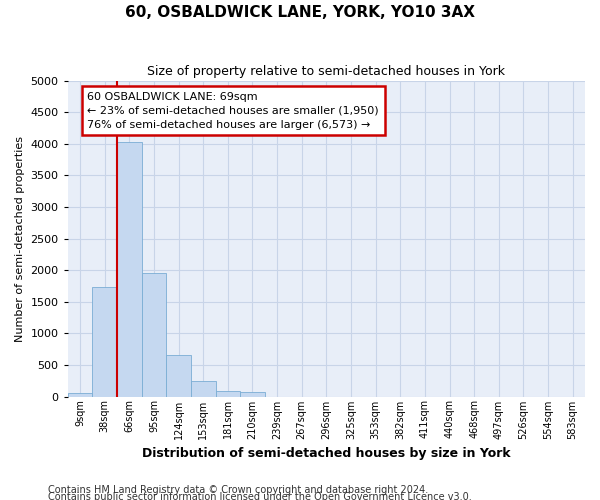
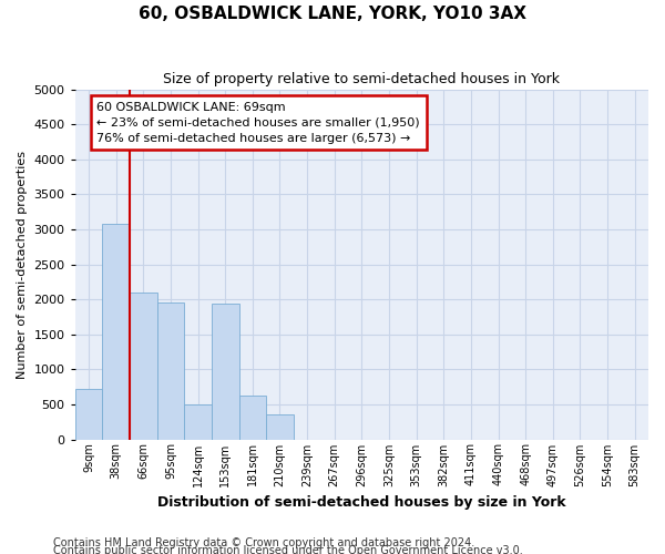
9sqm: 60 -> 720
38sqm: 1740 -> 3080
66sqm: 4030 -> 2100
124sqm: 660 -> 500
153sqm: 240 -> 1940
181sqm: 90 -> 620
210sqm: 60 -> 360
